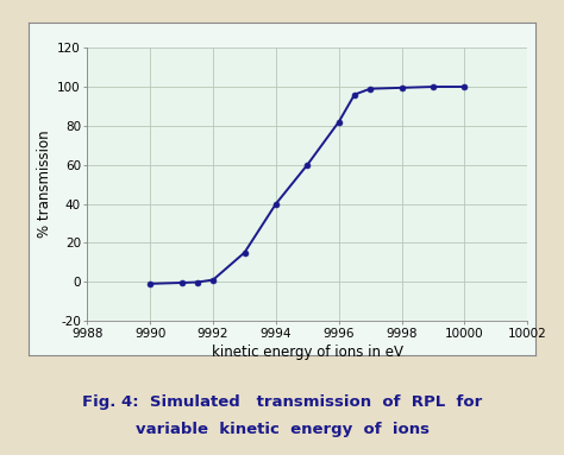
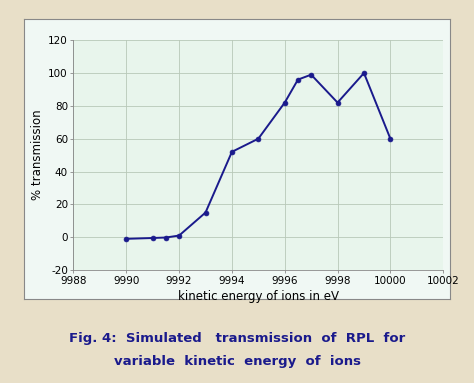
9994: 40 -> 52
9998: 100 -> 82
10000: 100 -> 60
